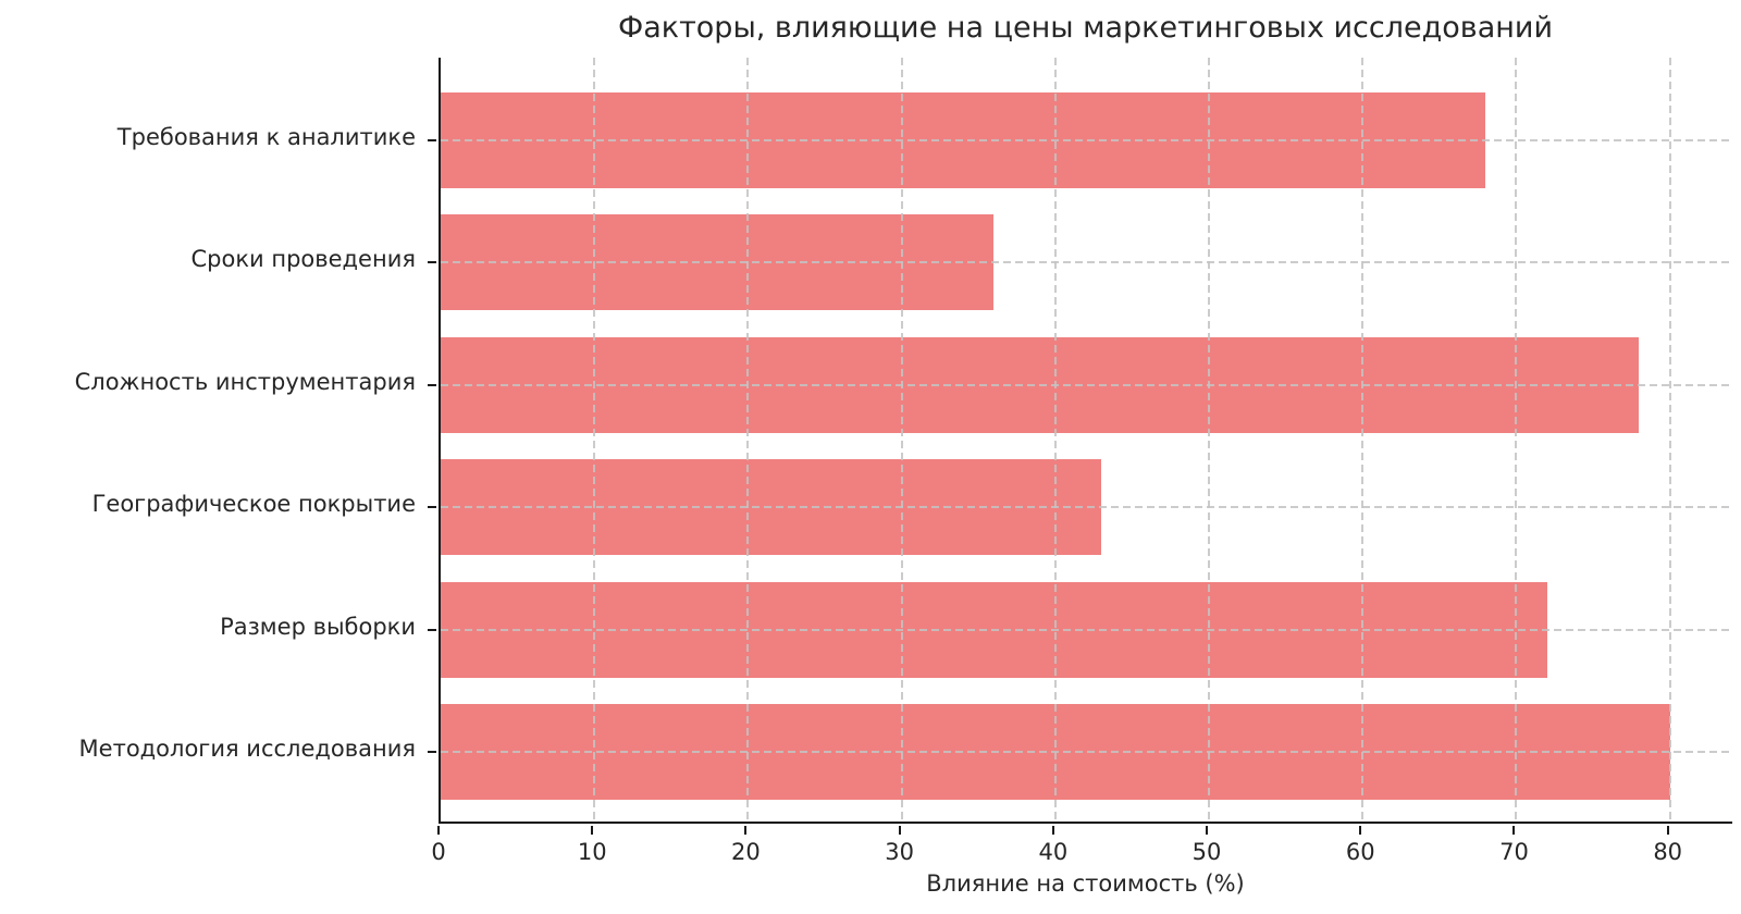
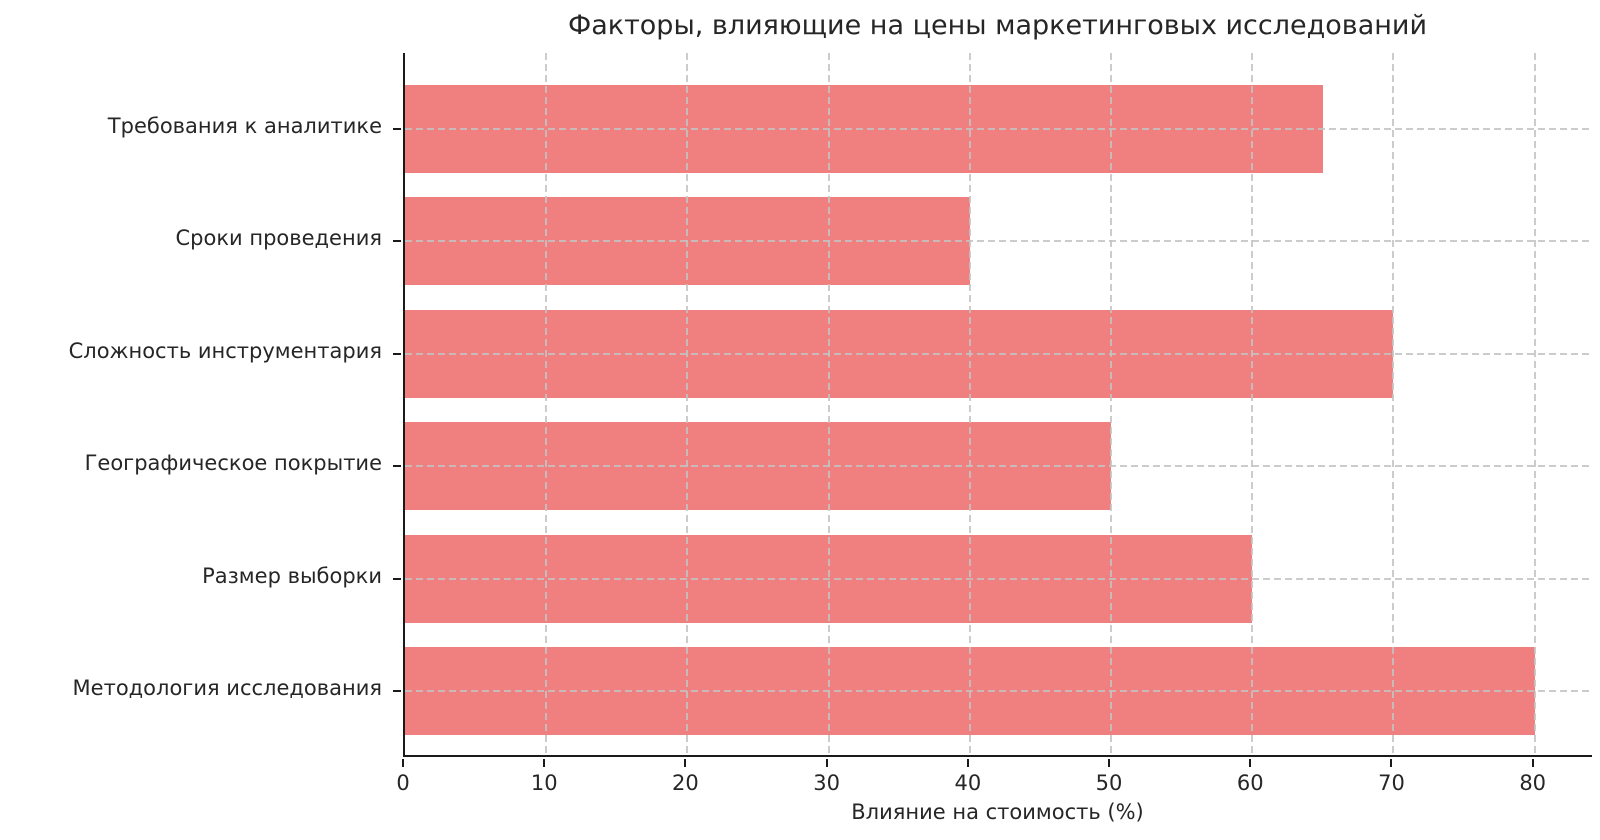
Требования к аналитике: 68 -> 65
Сроки проведения: 36 -> 40
Сложность инструментария: 78 -> 70
Географическое покрытие: 43 -> 50
Размер выборки: 72 -> 60
